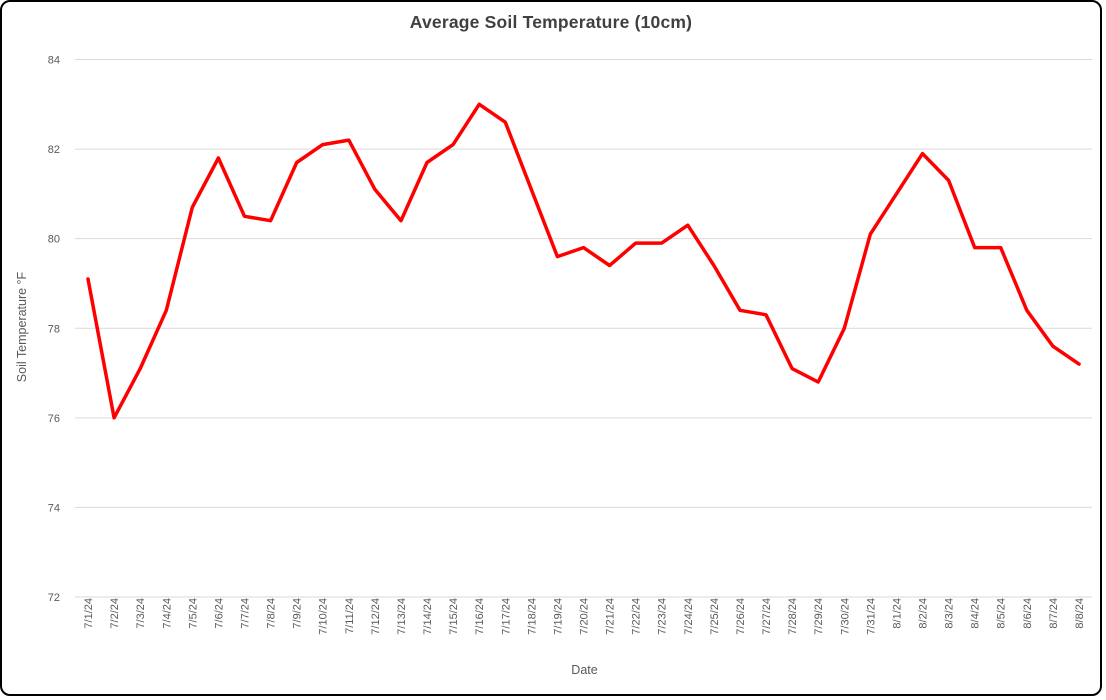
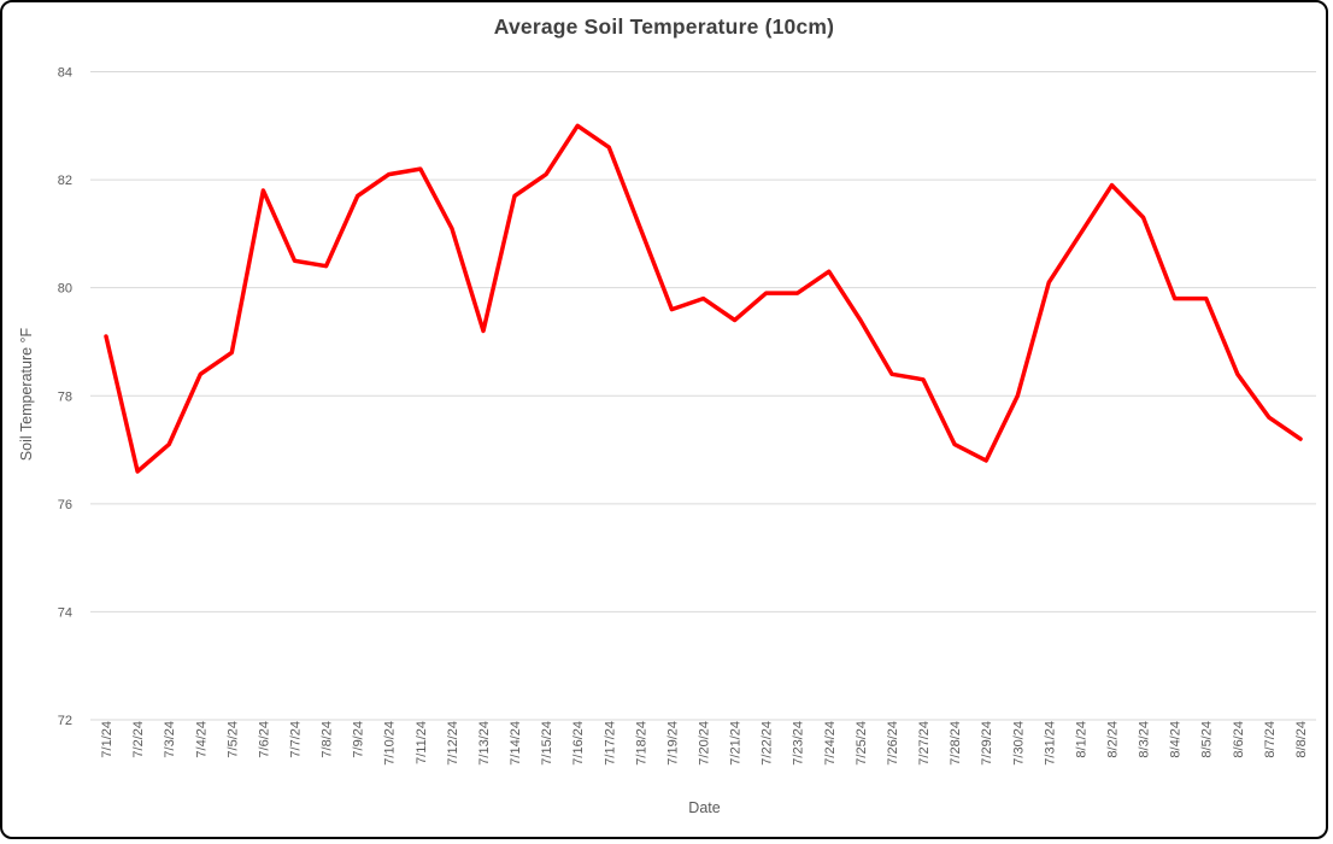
7/2/24: 76.0 -> 76.6
7/5/24: 80.7 -> 78.8
7/13/24: 80.4 -> 79.2
